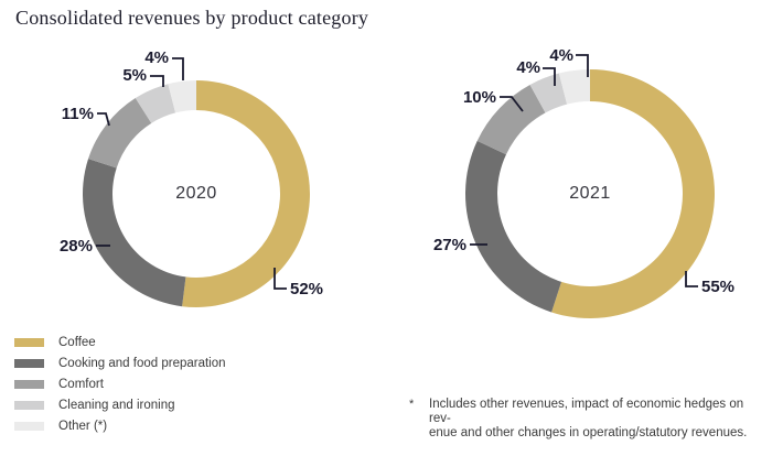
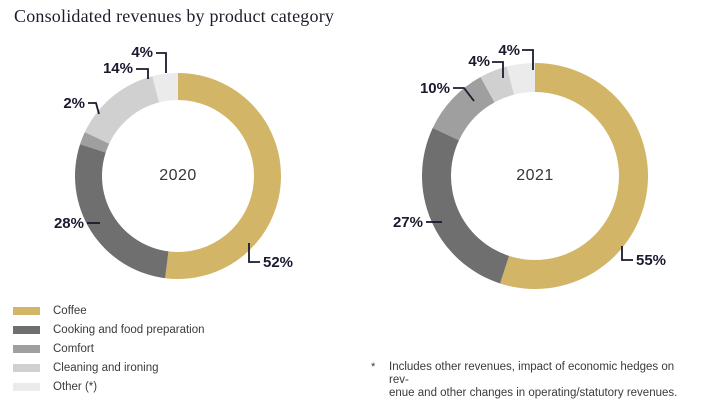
2020/Comfort: 11% -> 2%
2020/Cleaning and ironing: 5% -> 14%
